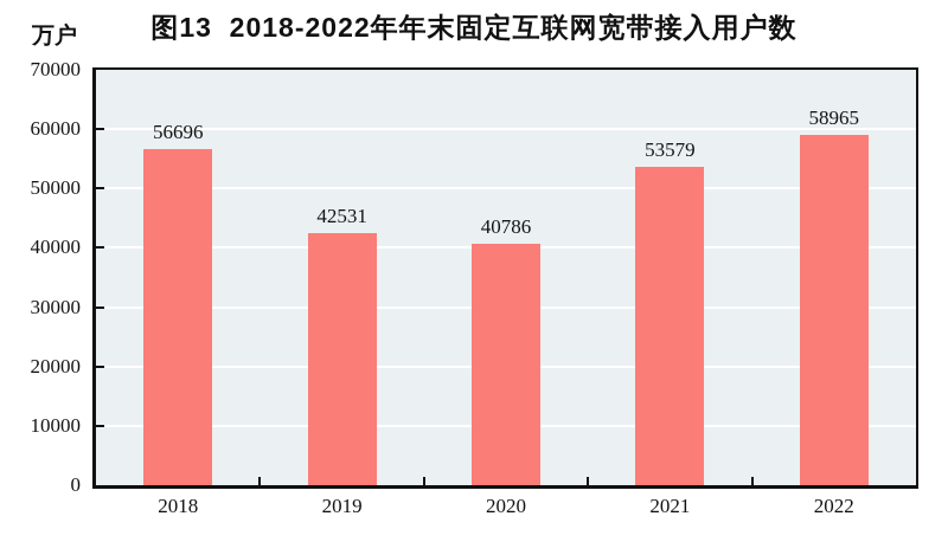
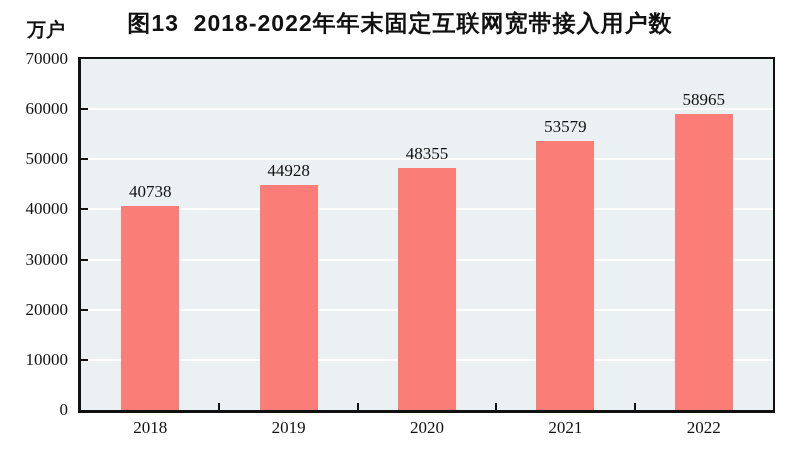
2018: 56696 -> 40738
2019: 42531 -> 44928
2020: 40786 -> 48355
